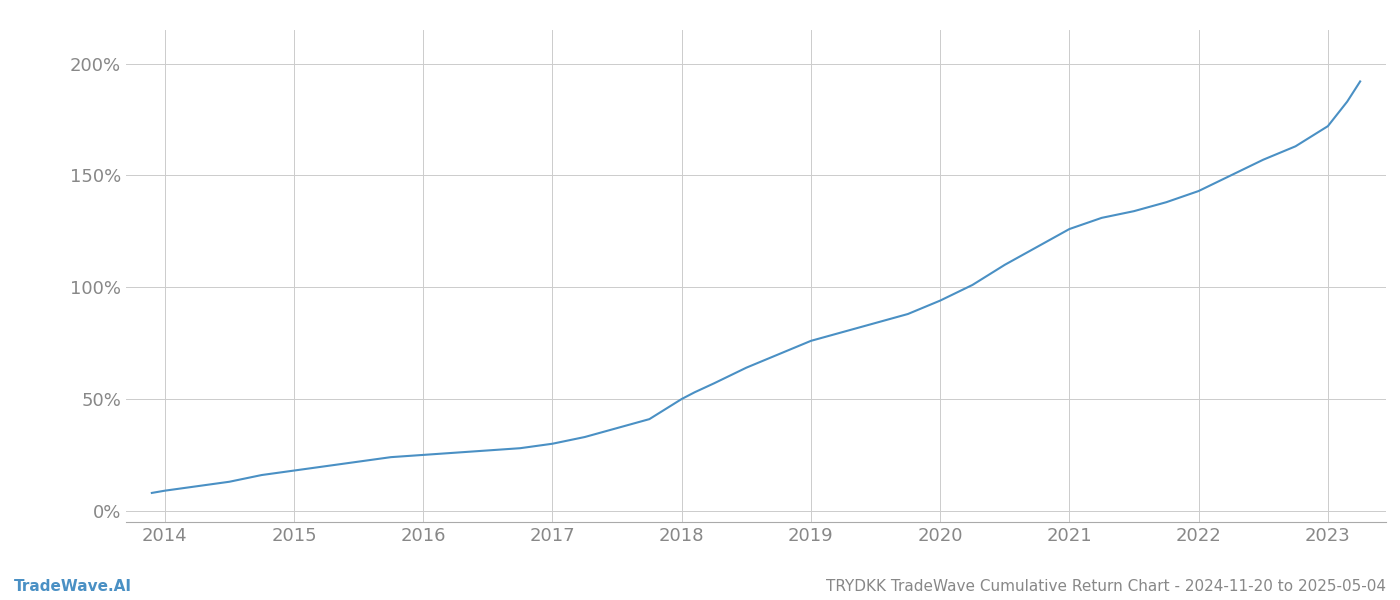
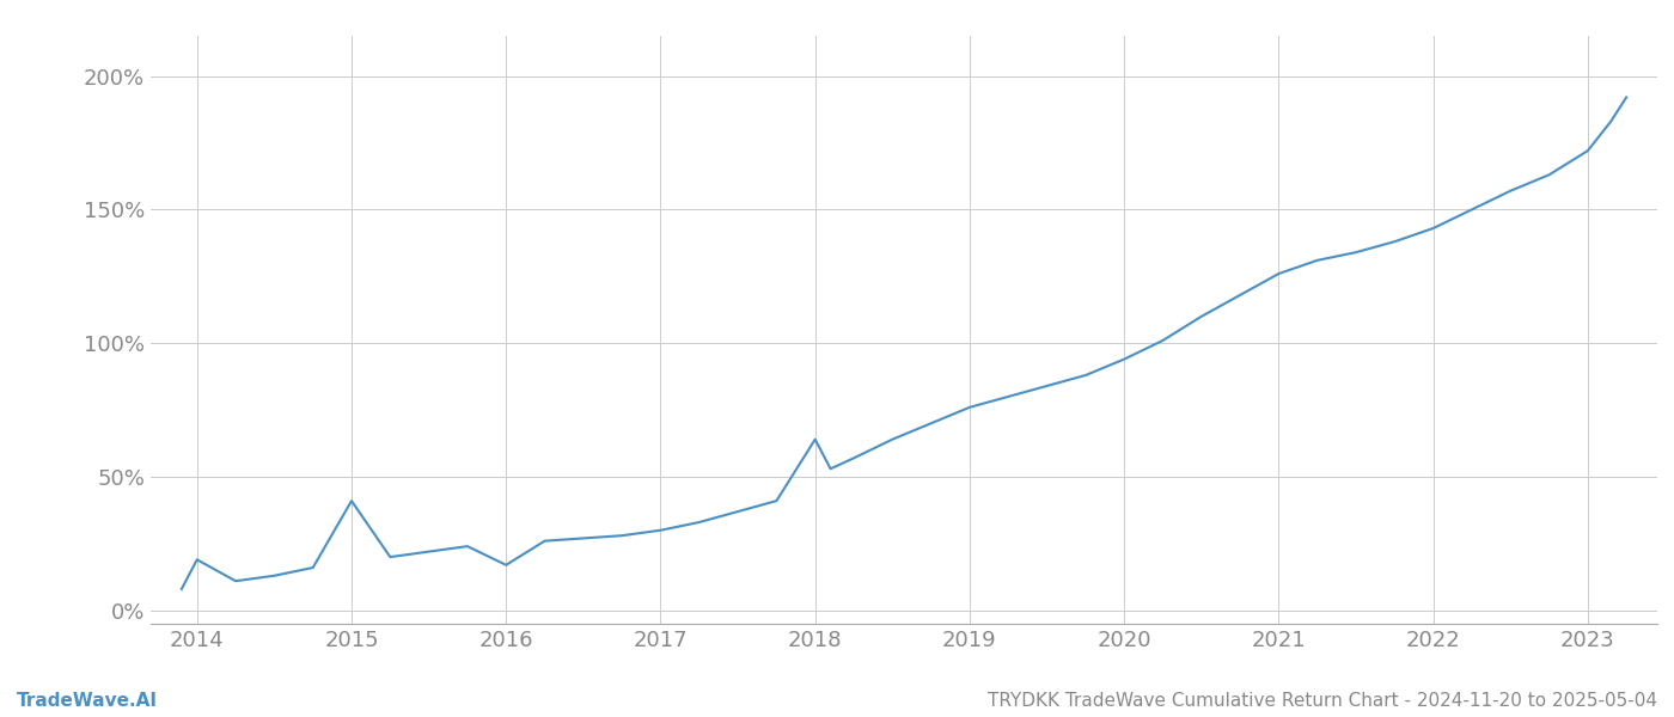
2014: 9% -> 19%
2015: 18% -> 41%
2016: 25% -> 17%
2018: 50% -> 64%
